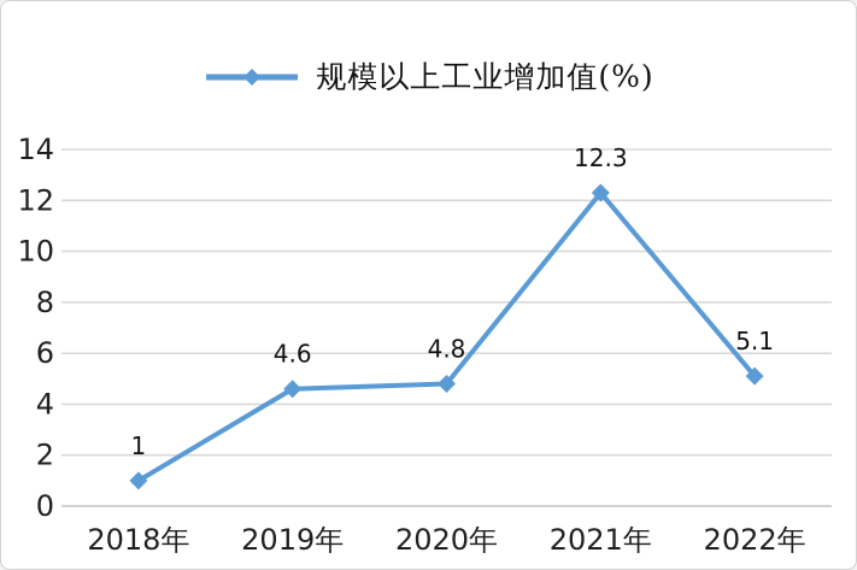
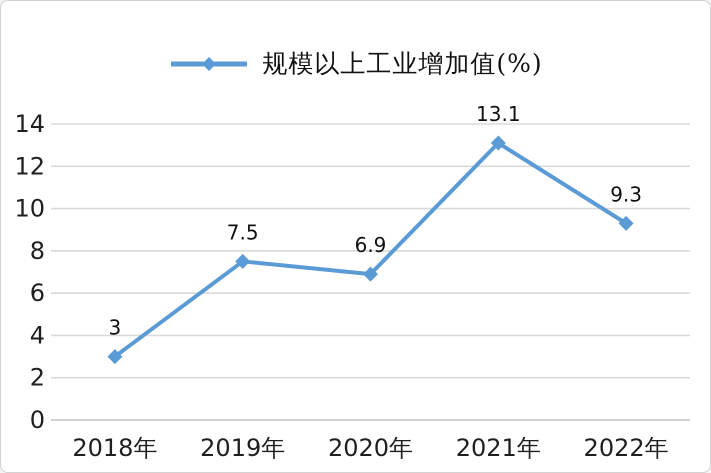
2018年: 1 -> 3
2019年: 4.6 -> 7.5
2020年: 4.8 -> 6.9
2021年: 12.3 -> 13.1
2022年: 5.1 -> 9.3
